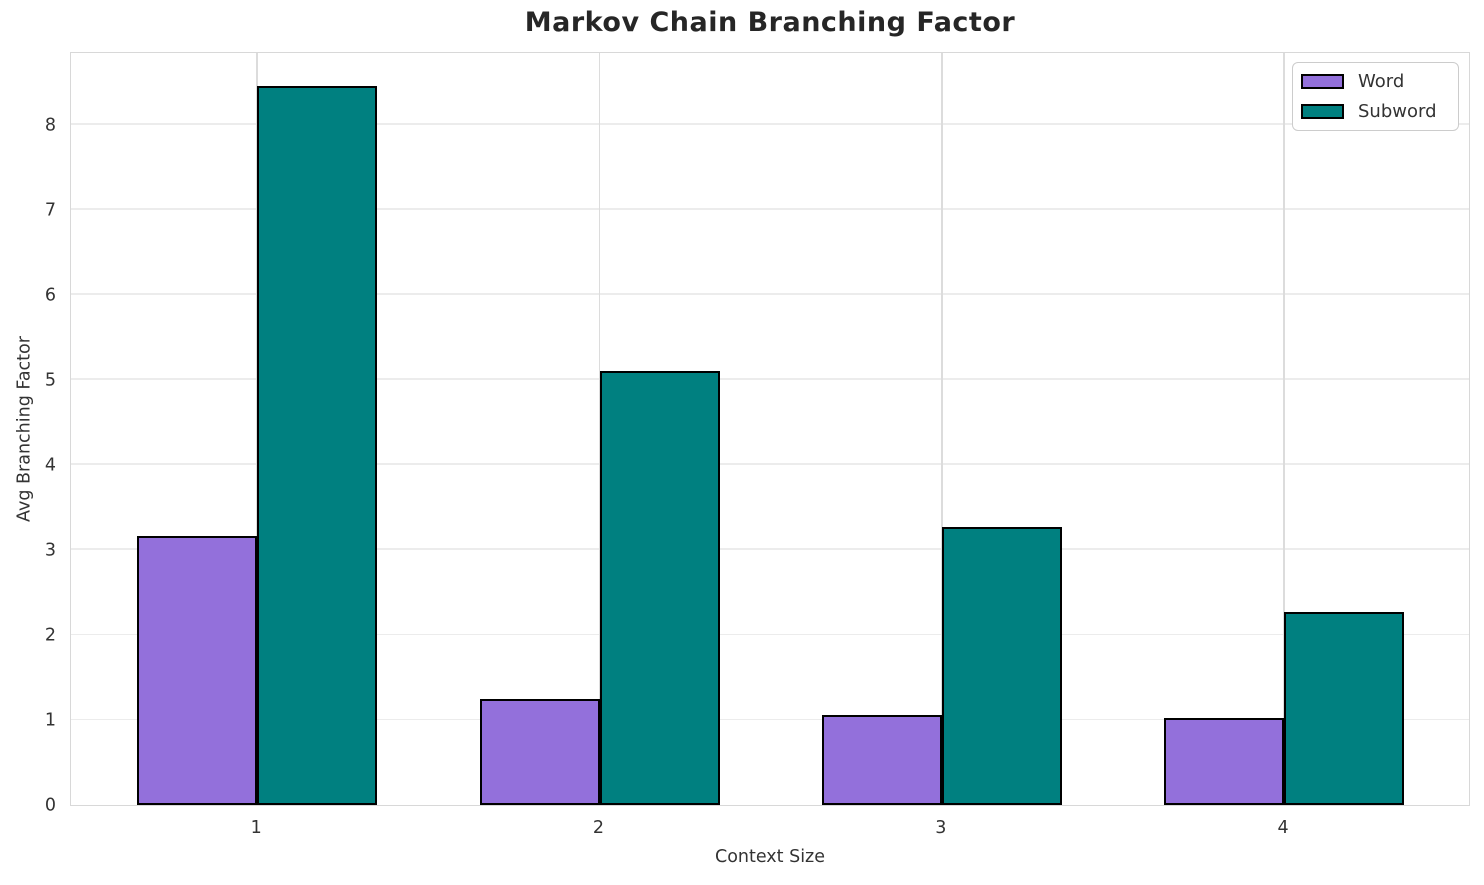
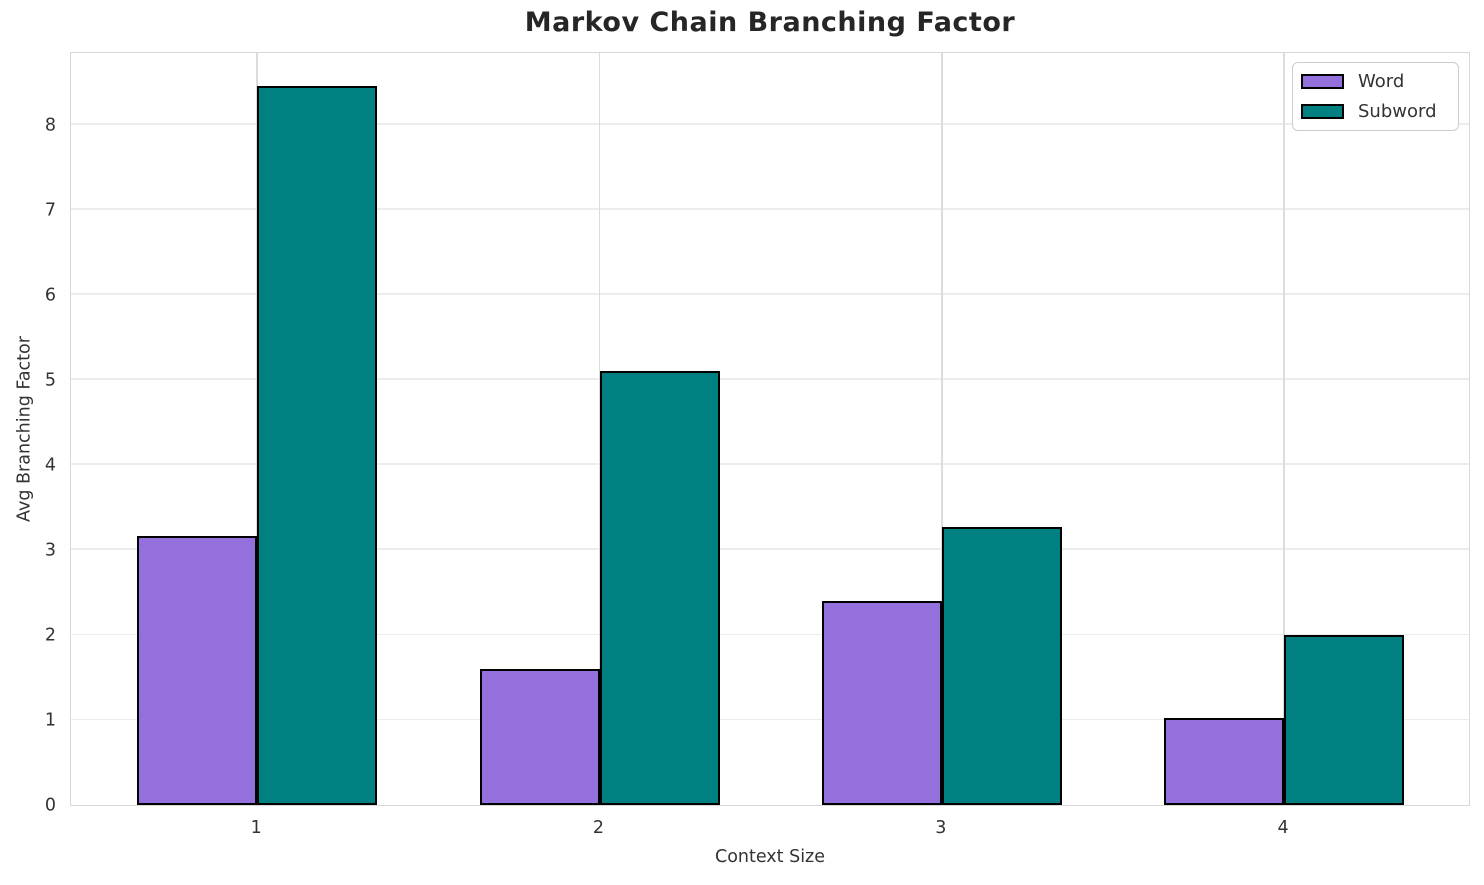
Word/2: 1.2 -> 1.6
Word/3: 1.1 -> 2.4
Subword/4: 2.3 -> 2.0
